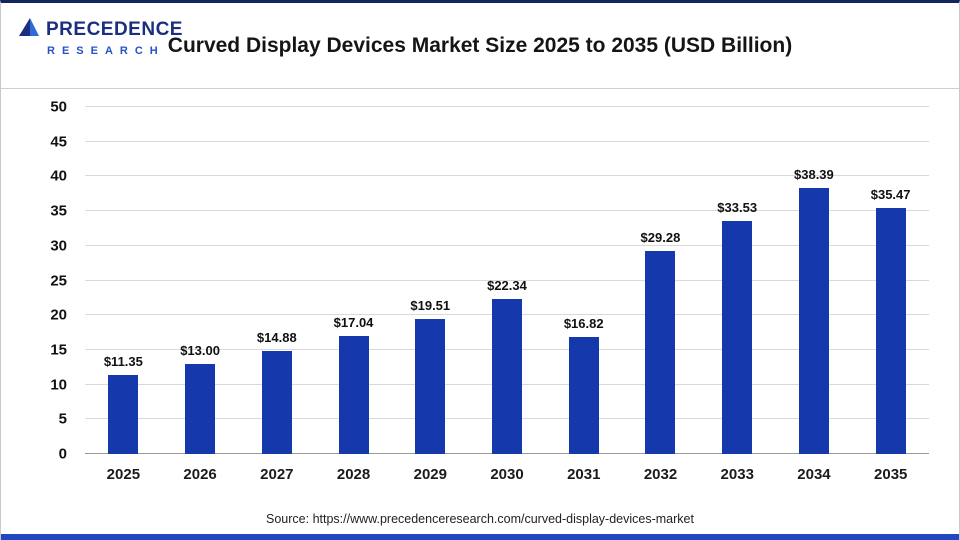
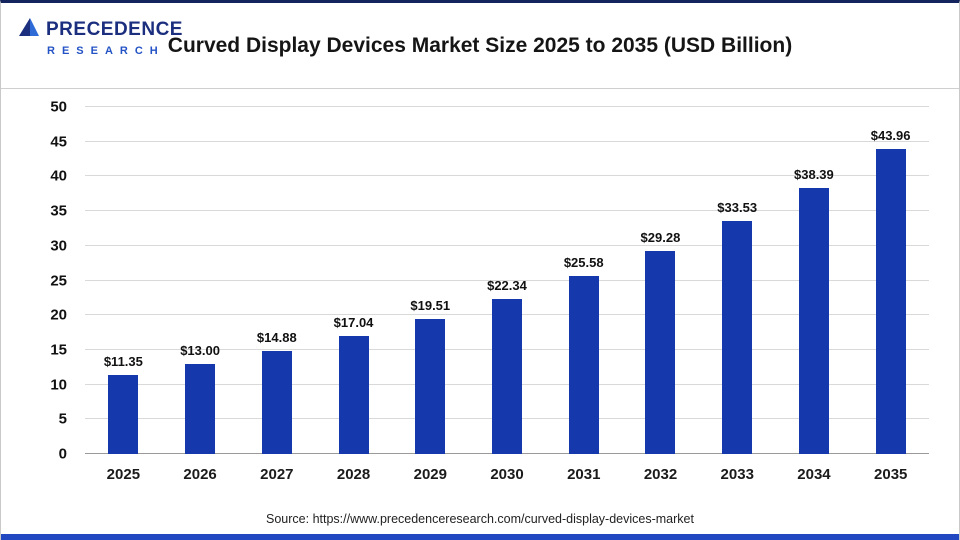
2031: $16.82 -> $25.58
2035: $35.47 -> $43.96
